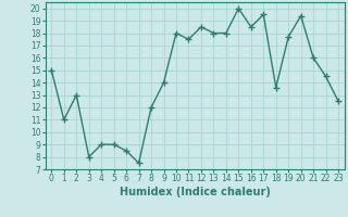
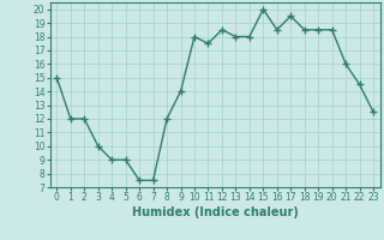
1: 11.0 -> 12.0
2: 13.0 -> 12.0
3: 8.0 -> 10.0
6: 8.5 -> 7.5
18: 13.6 -> 18.5
19: 17.7 -> 18.5
20: 19.4 -> 18.5
